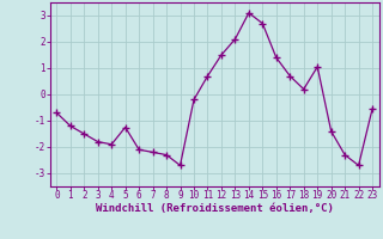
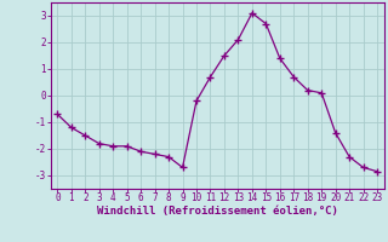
5: -1.25 -> -1.90
19: 1.05 -> 0.10
23: -0.55 -> -2.85
